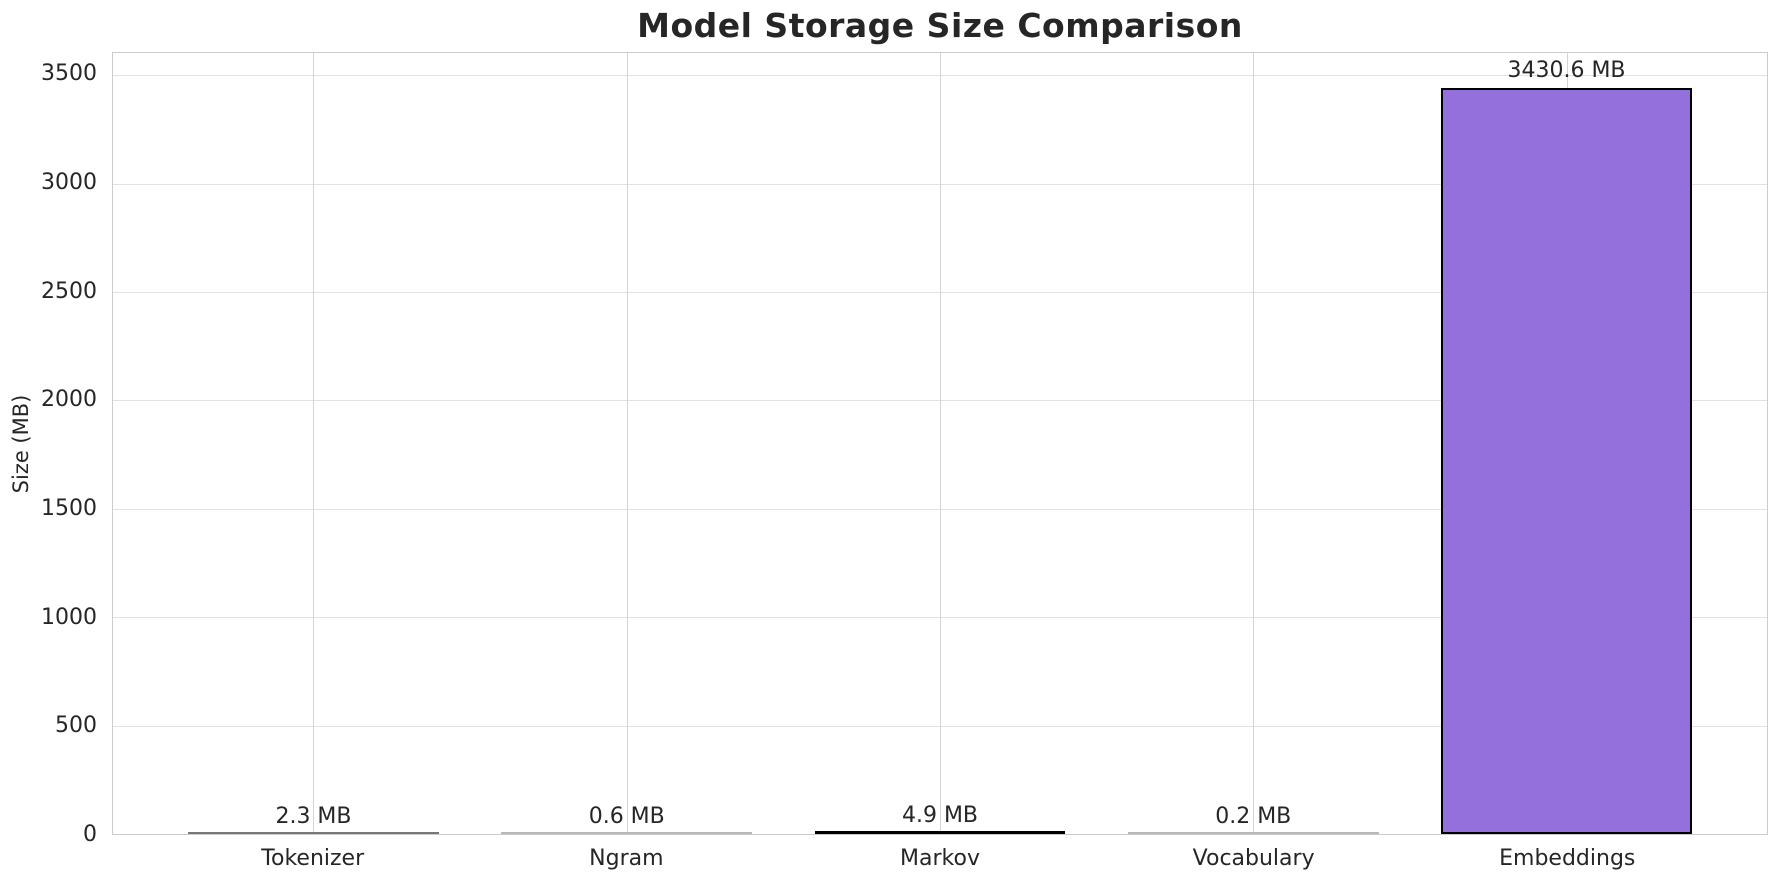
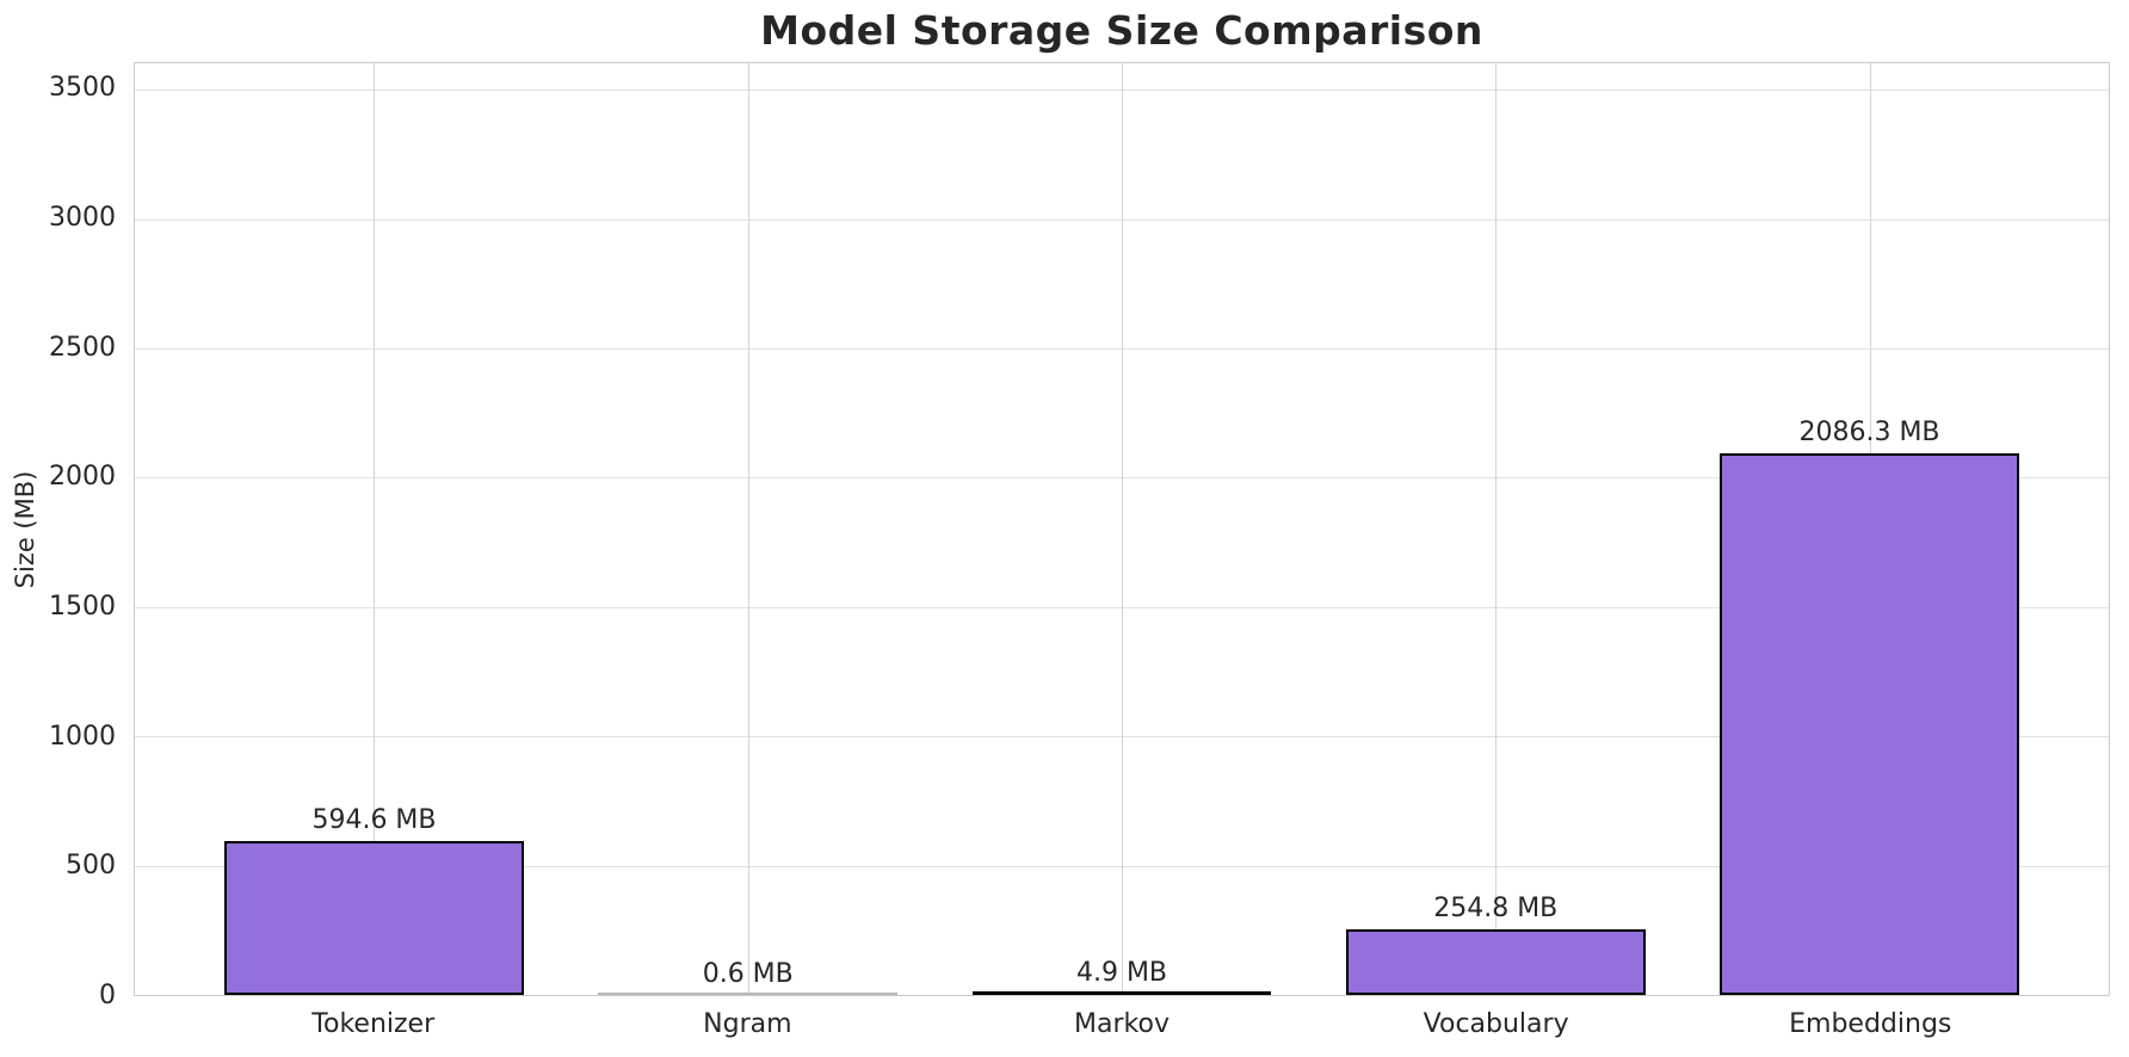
Tokenizer: 2.3 -> 594.6
Vocabulary: 0.2 -> 254.8
Embeddings: 3430.6 -> 2086.3
